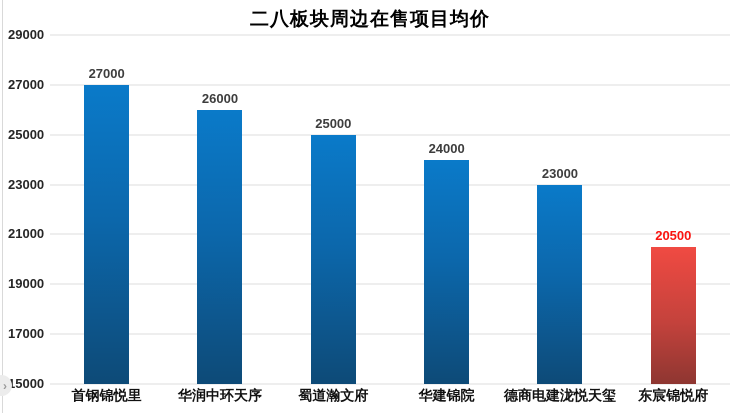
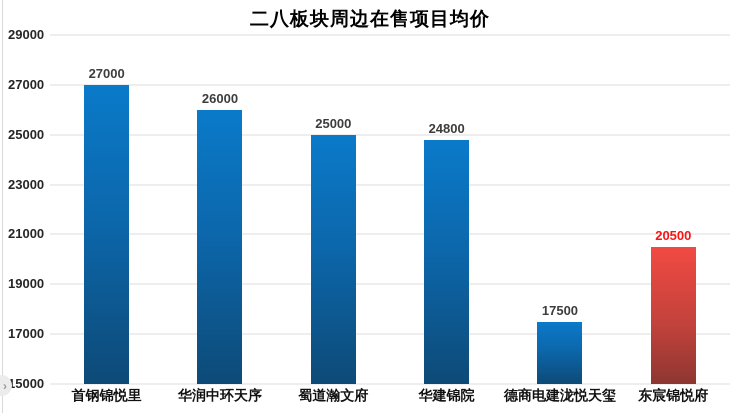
华建锦院: 24000 -> 24800
德商电建泷悦天玺: 23000 -> 17500
